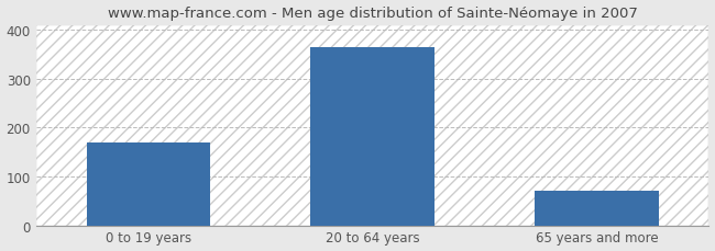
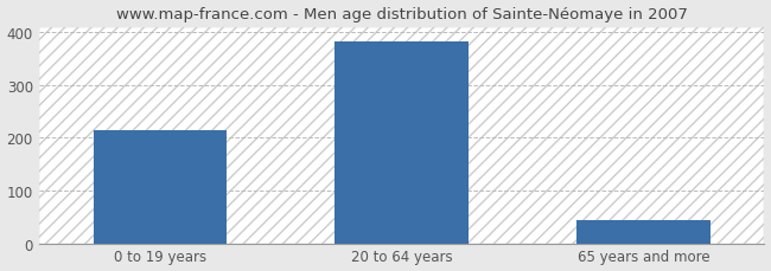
0 to 19 years: 170 -> 215
20 to 64 years: 365 -> 383
65 years and more: 70 -> 45
